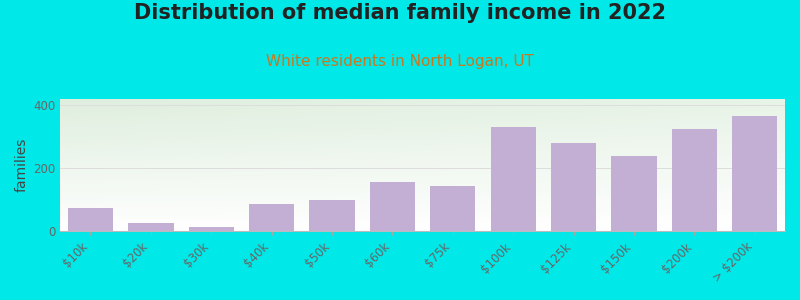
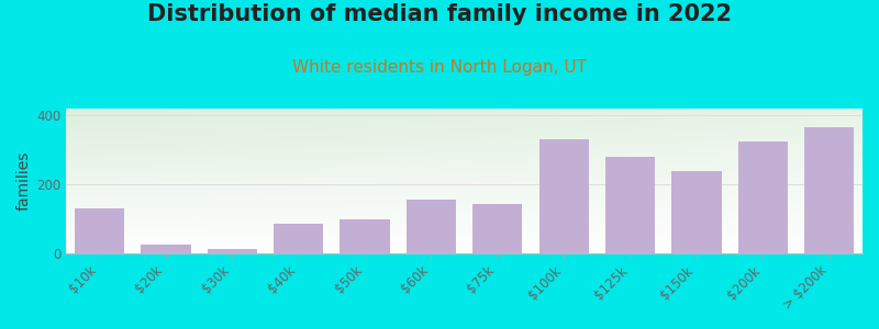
$10k: 75 -> 130
